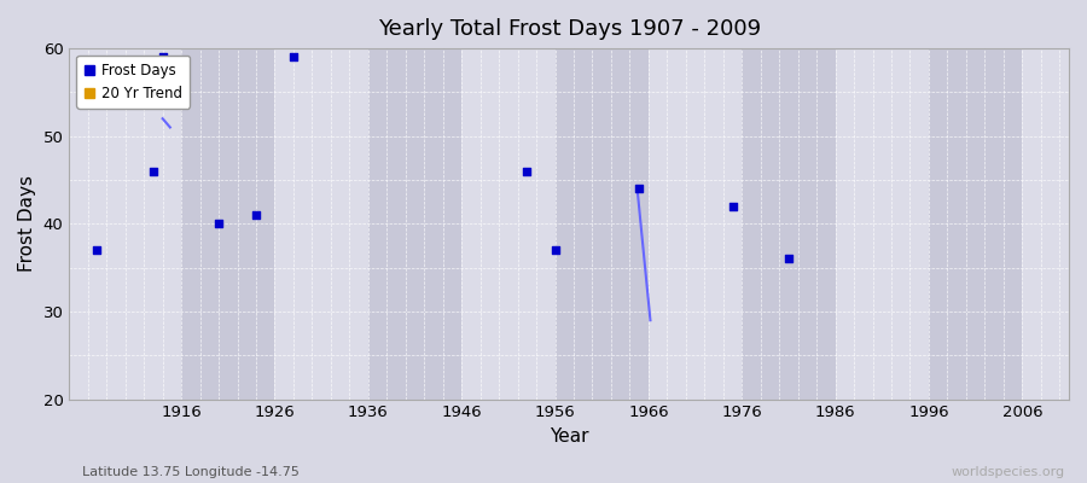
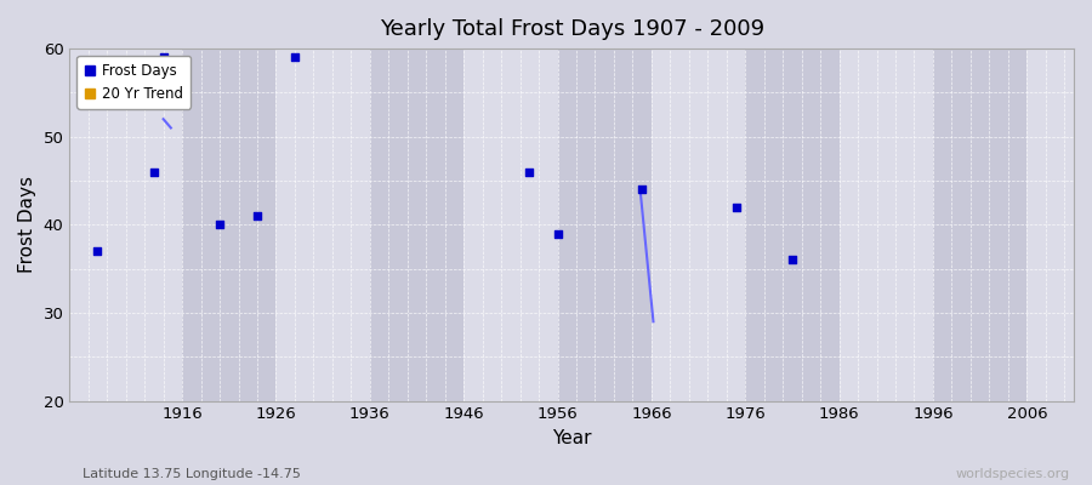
1956: 37 -> 39
